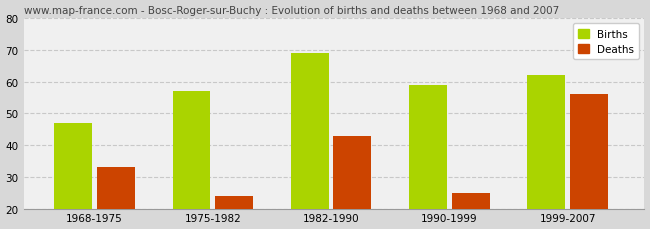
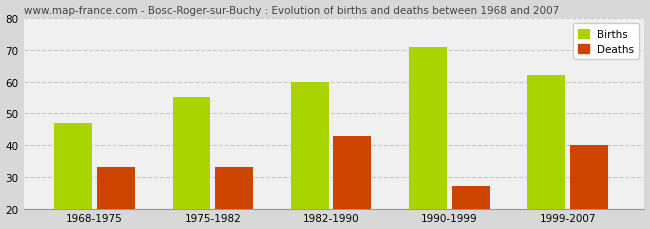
Births/1975-1982: 57 -> 55
Deaths/1975-1982: 24 -> 33
Births/1982-1990: 69 -> 60
Births/1990-1999: 59 -> 71
Deaths/1990-1999: 25 -> 27
Deaths/1999-2007: 56 -> 40
